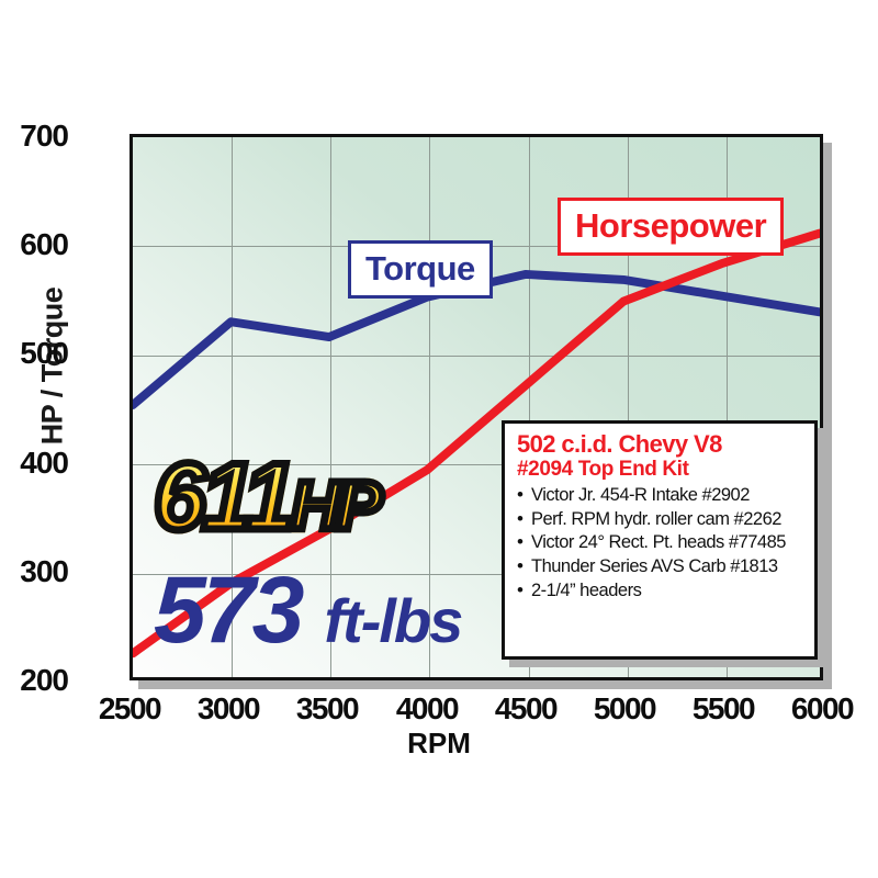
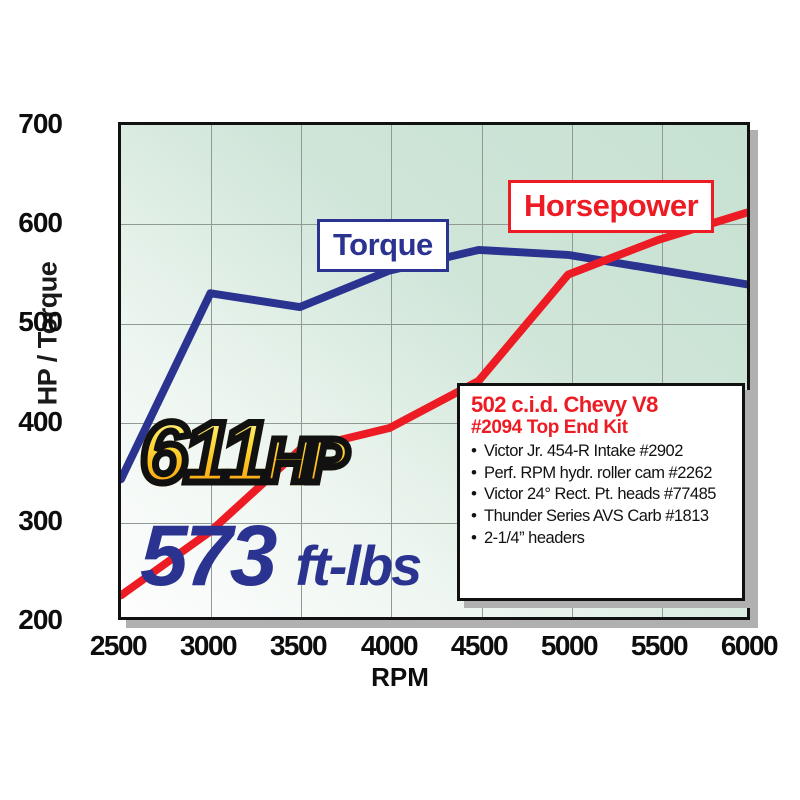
Torque/2500: 450 -> 340
Horsepower/3500: 340 -> 370
Horsepower/4500: 470 -> 440
